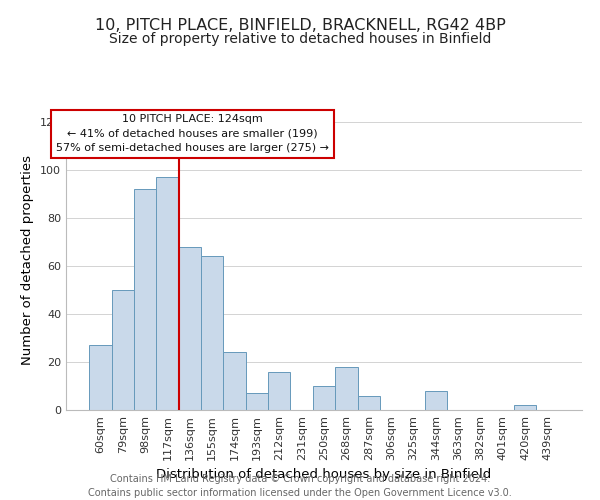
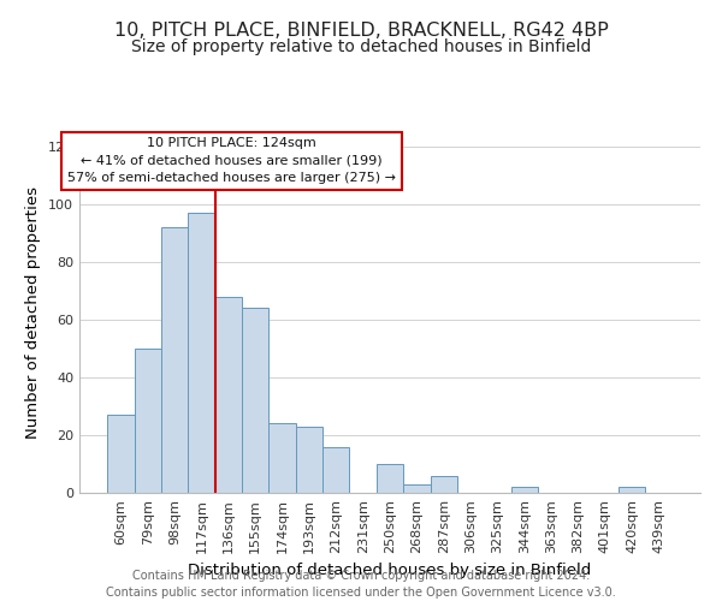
193sqm: 7 -> 23
268sqm: 18 -> 3
344sqm: 8 -> 2
